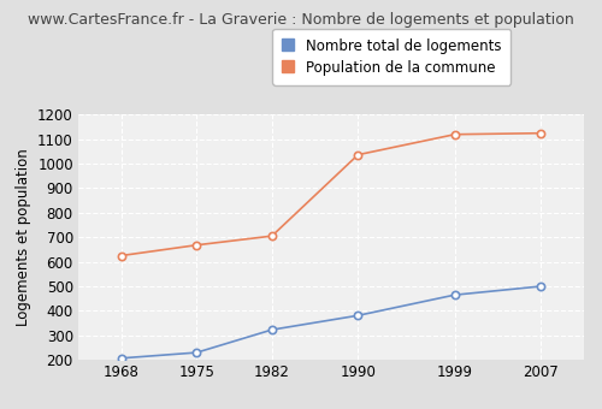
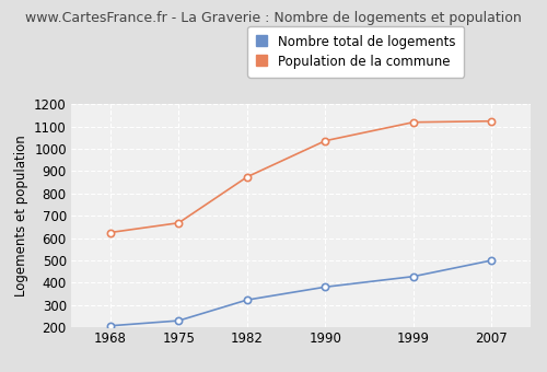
Population de la commune/1982: 705 -> 874
Nombre total de logements/1999: 465 -> 428
